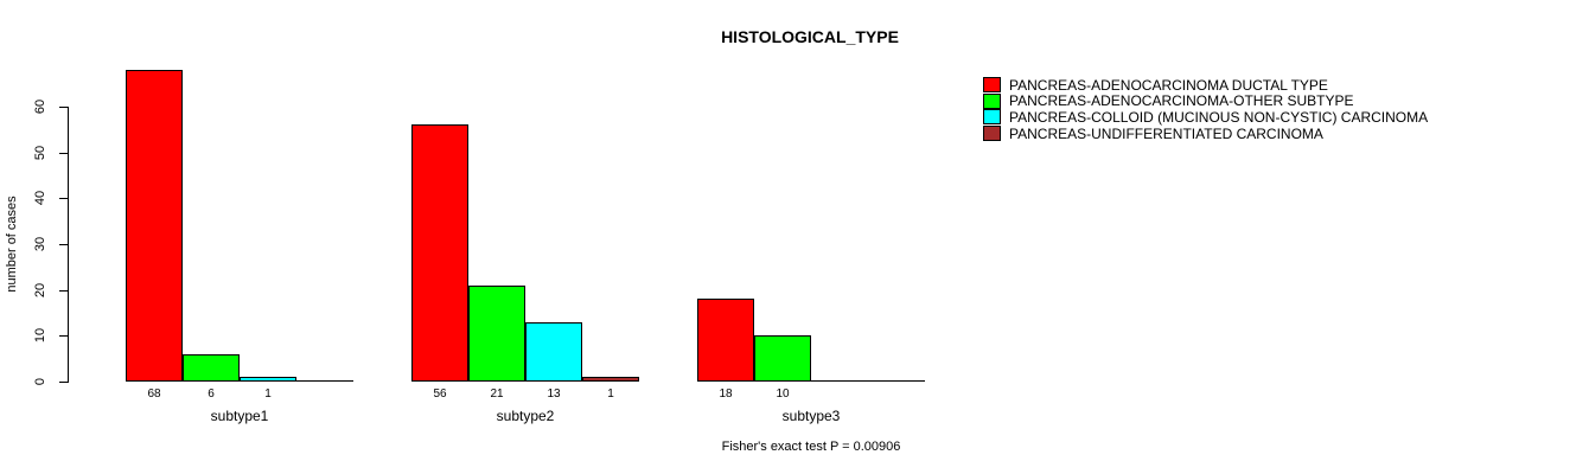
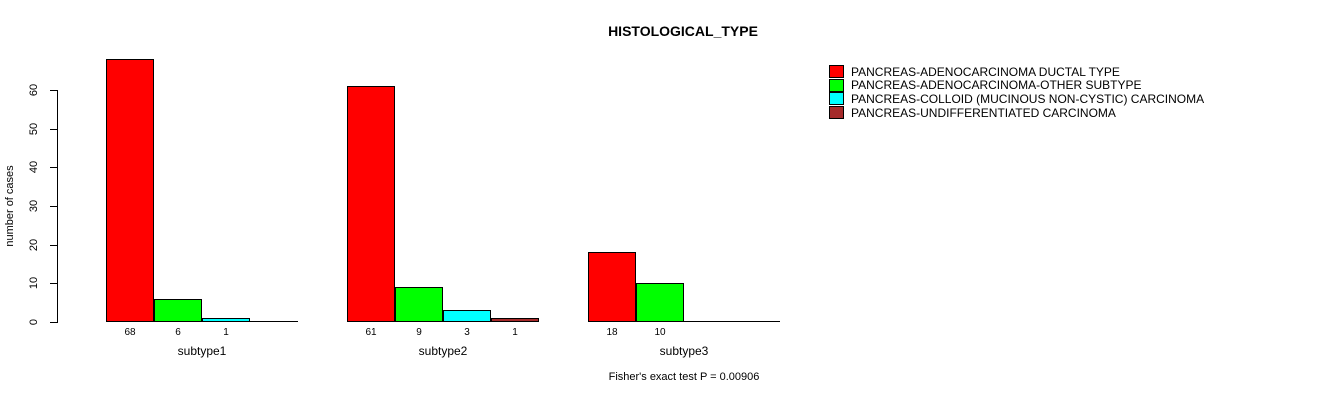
PANCREAS-ADENOCARCINOMA DUCTAL TYPE/subtype2: 56 -> 61
PANCREAS-ADENOCARCINOMA-OTHER SUBTYPE/subtype2: 21 -> 9
PANCREAS-COLLOID (MUCINOUS NON-CYSTIC) CARCINOMA/subtype2: 13 -> 3
